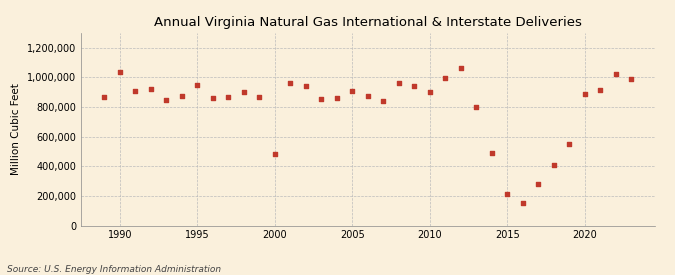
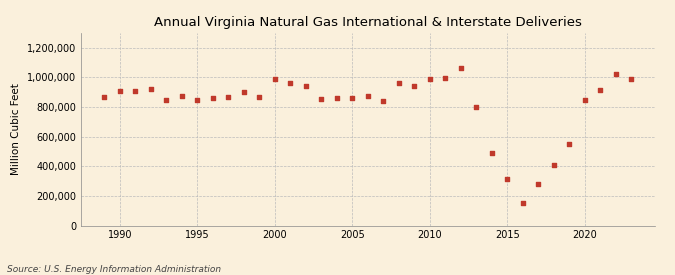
1990: 1,040,000 -> 910,000
1995: 950,000 -> 840,000
2000: 480,000 -> 990,000
2005: 910,000 -> 860,000
2010: 900,000 -> 990,000
2015: 210,000 -> 320,000
2020: 890,000 -> 840,000
